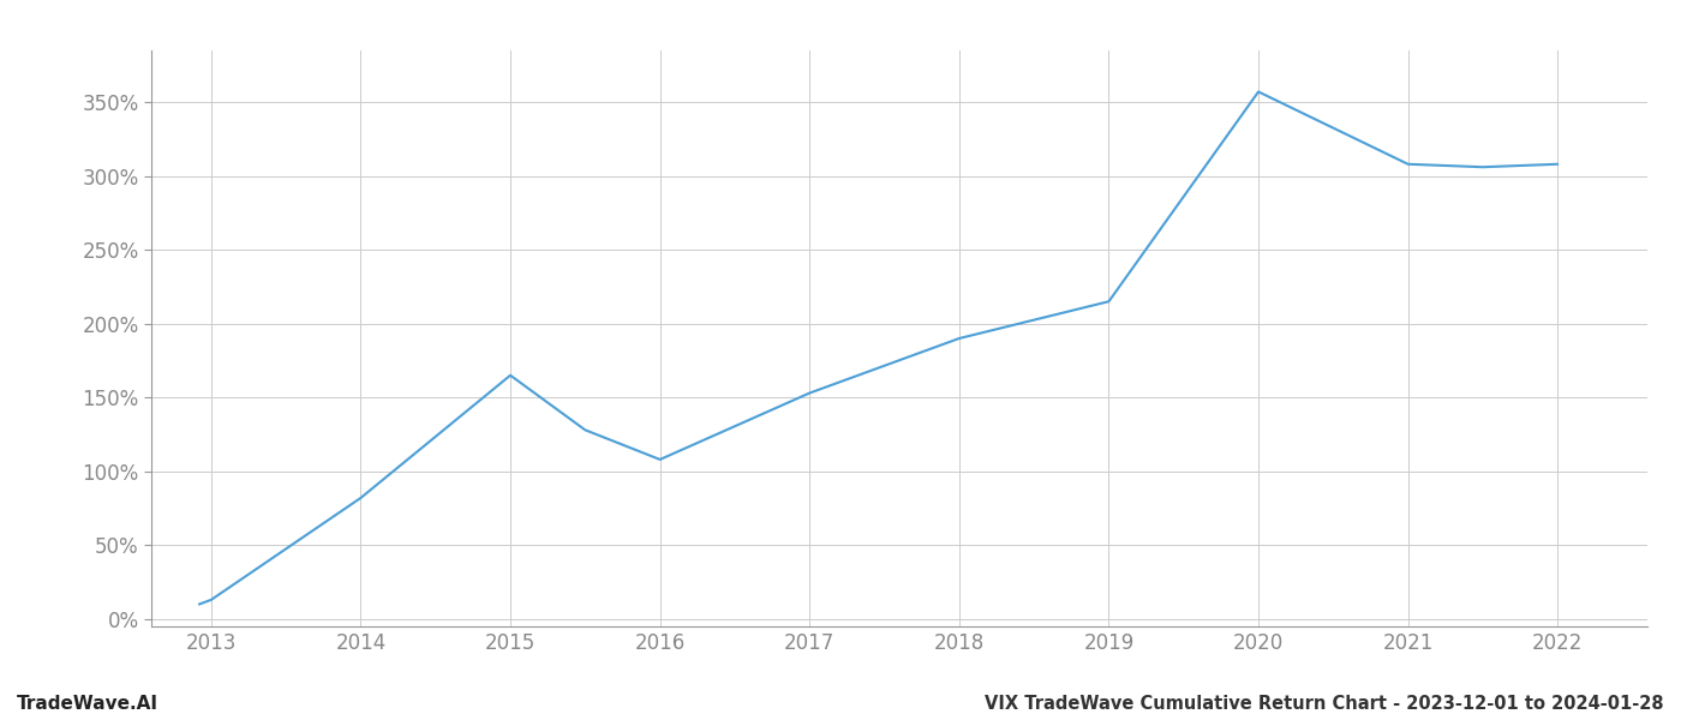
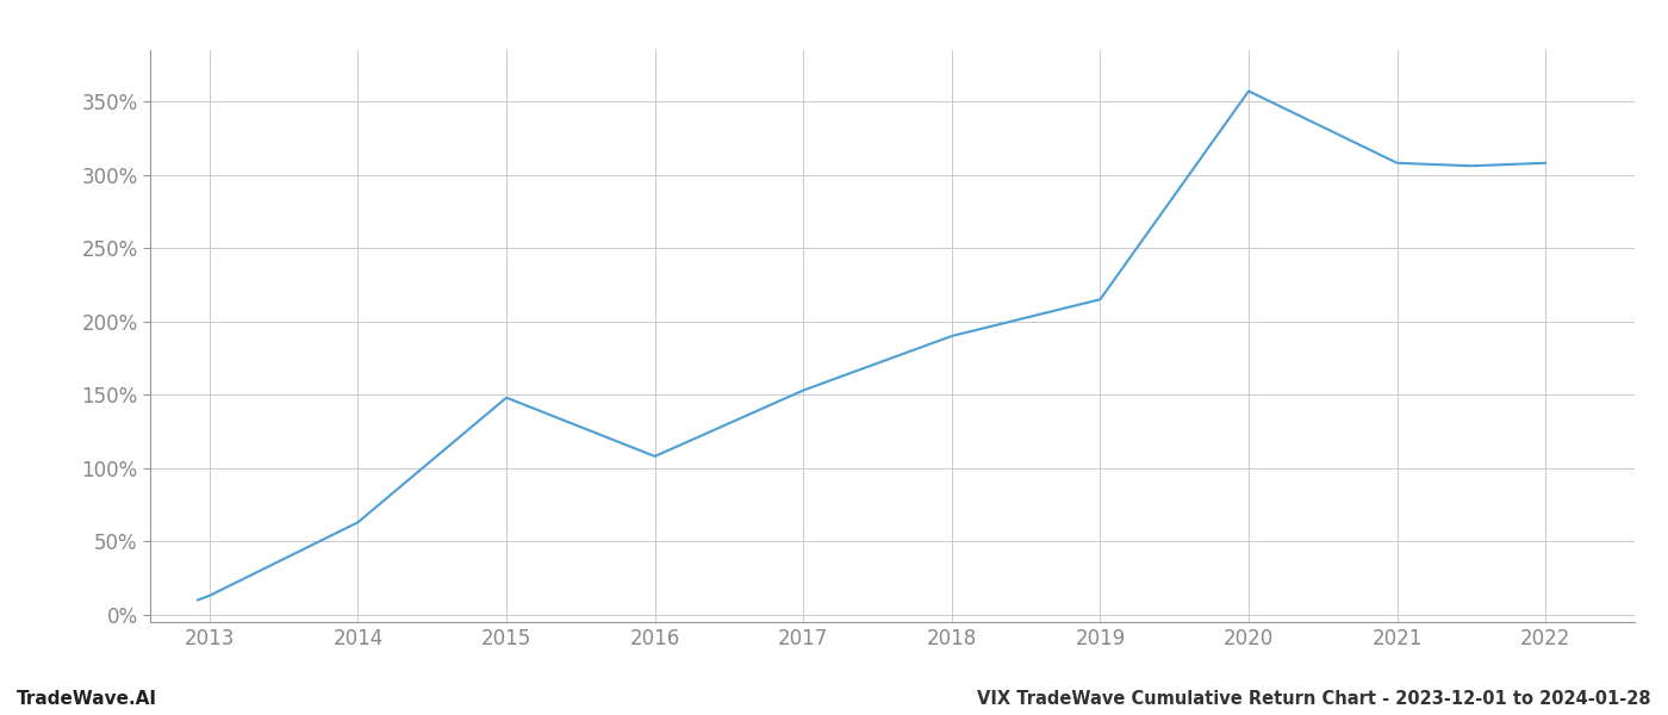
2014: 82% -> 63%
2015: 165% -> 148%
